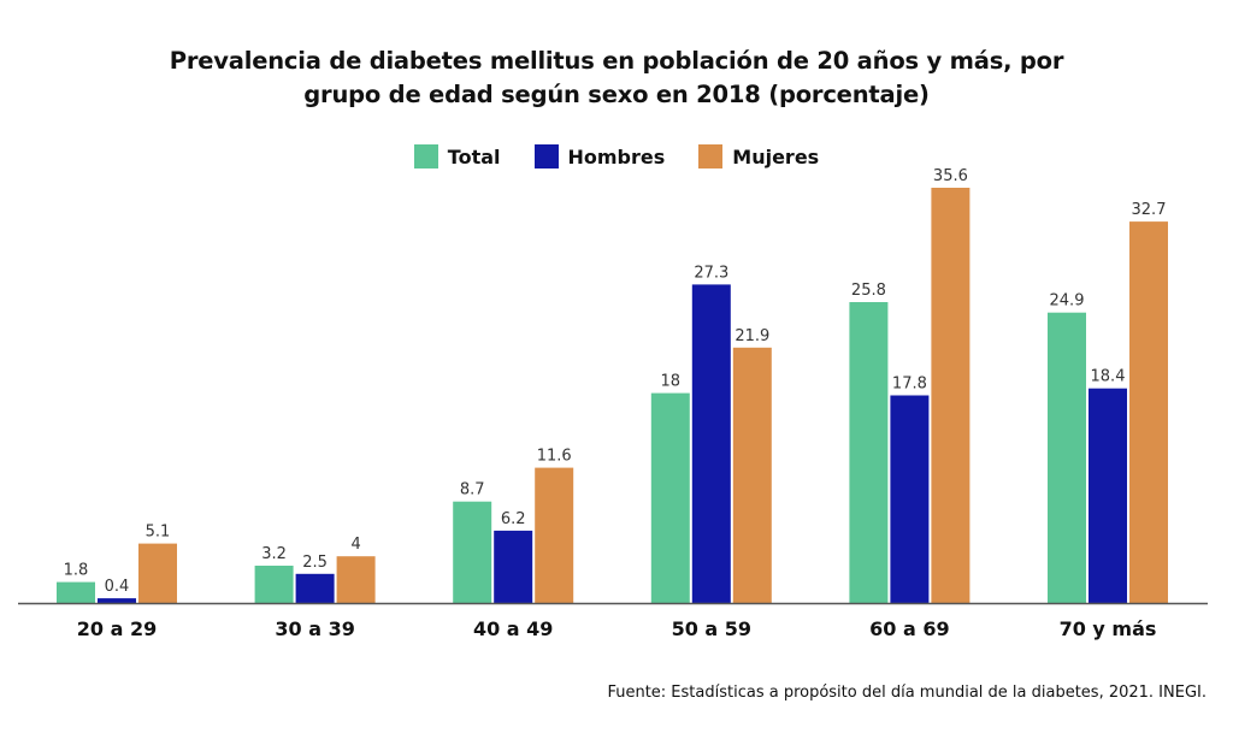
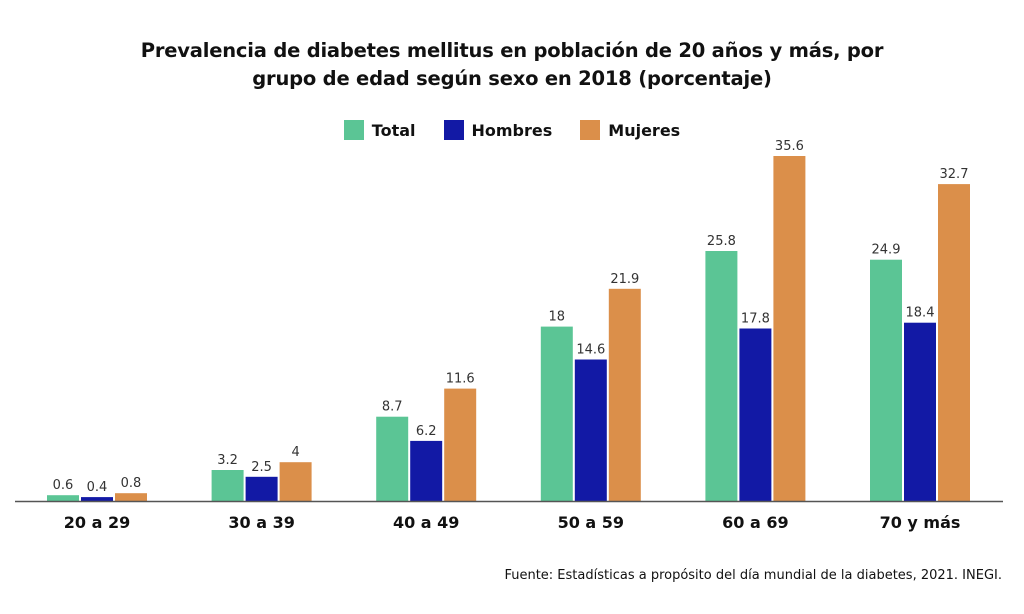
Total/20 a 29: 1.8 -> 0.6
Mujeres/20 a 29: 5.1 -> 0.8
Hombres/50 a 59: 27.3 -> 14.6
